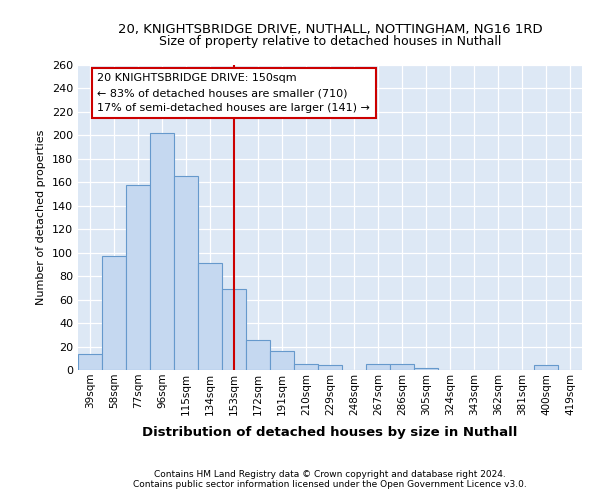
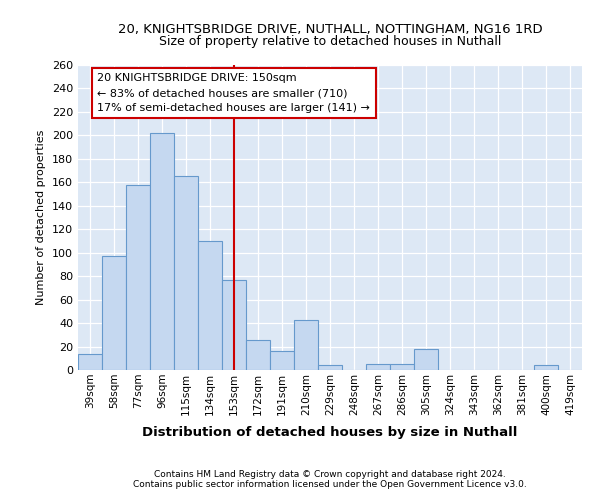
134sqm: 91 -> 110
153sqm: 69 -> 77
210sqm: 5 -> 43
305sqm: 2 -> 18
